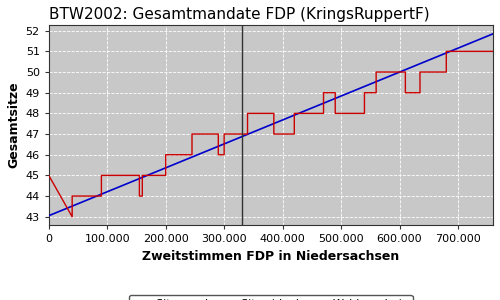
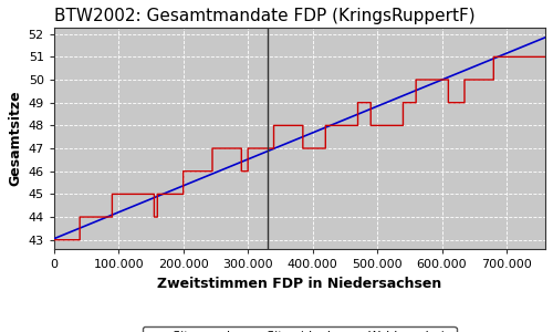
0: 45 -> 43
